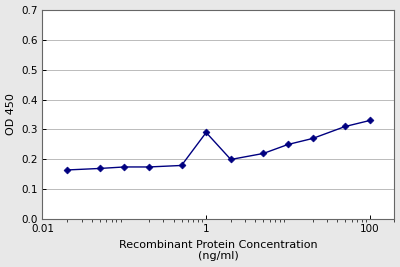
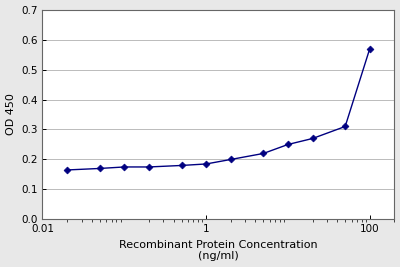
1: 0.290 -> 0.185
100: 0.330 -> 0.570
